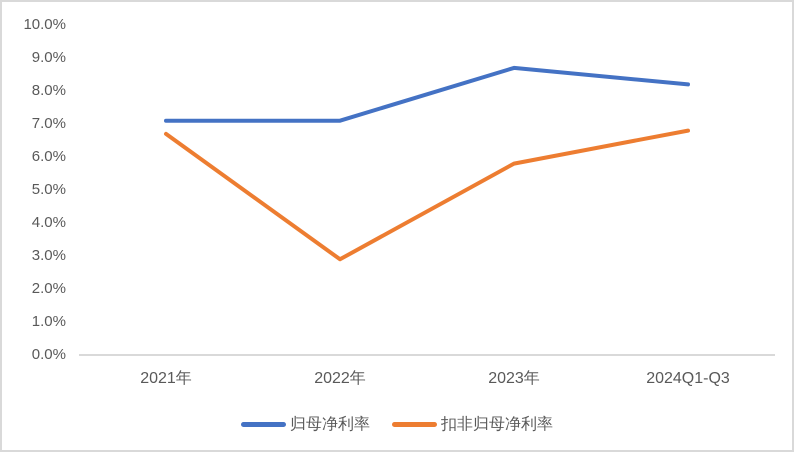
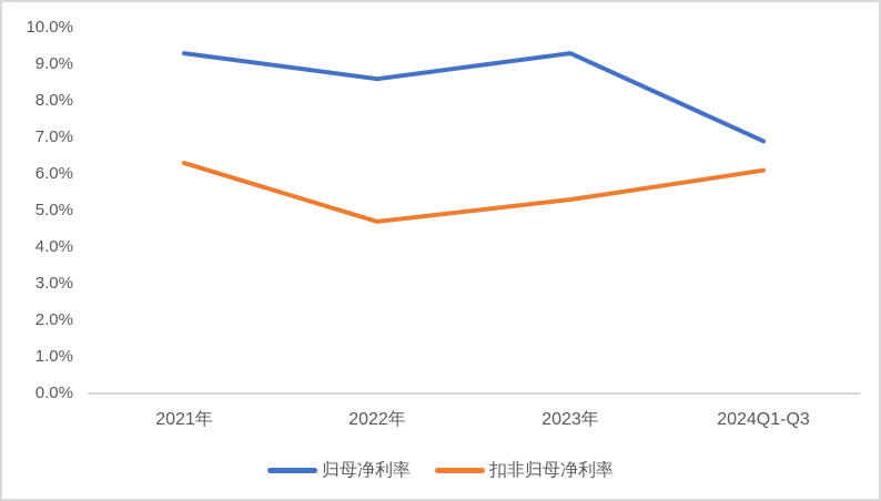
归母净利率/2021年: 7.1% -> 9.3%
扣非归母净利率/2021年: 6.7% -> 6.3%
归母净利率/2022年: 7.1% -> 8.6%
扣非归母净利率/2022年: 2.9% -> 4.7%
归母净利率/2023年: 8.7% -> 9.3%
扣非归母净利率/2023年: 5.8% -> 5.3%
归母净利率/2024Q1-Q3: 8.2% -> 6.9%
扣非归母净利率/2024Q1-Q3: 6.8% -> 6.1%
